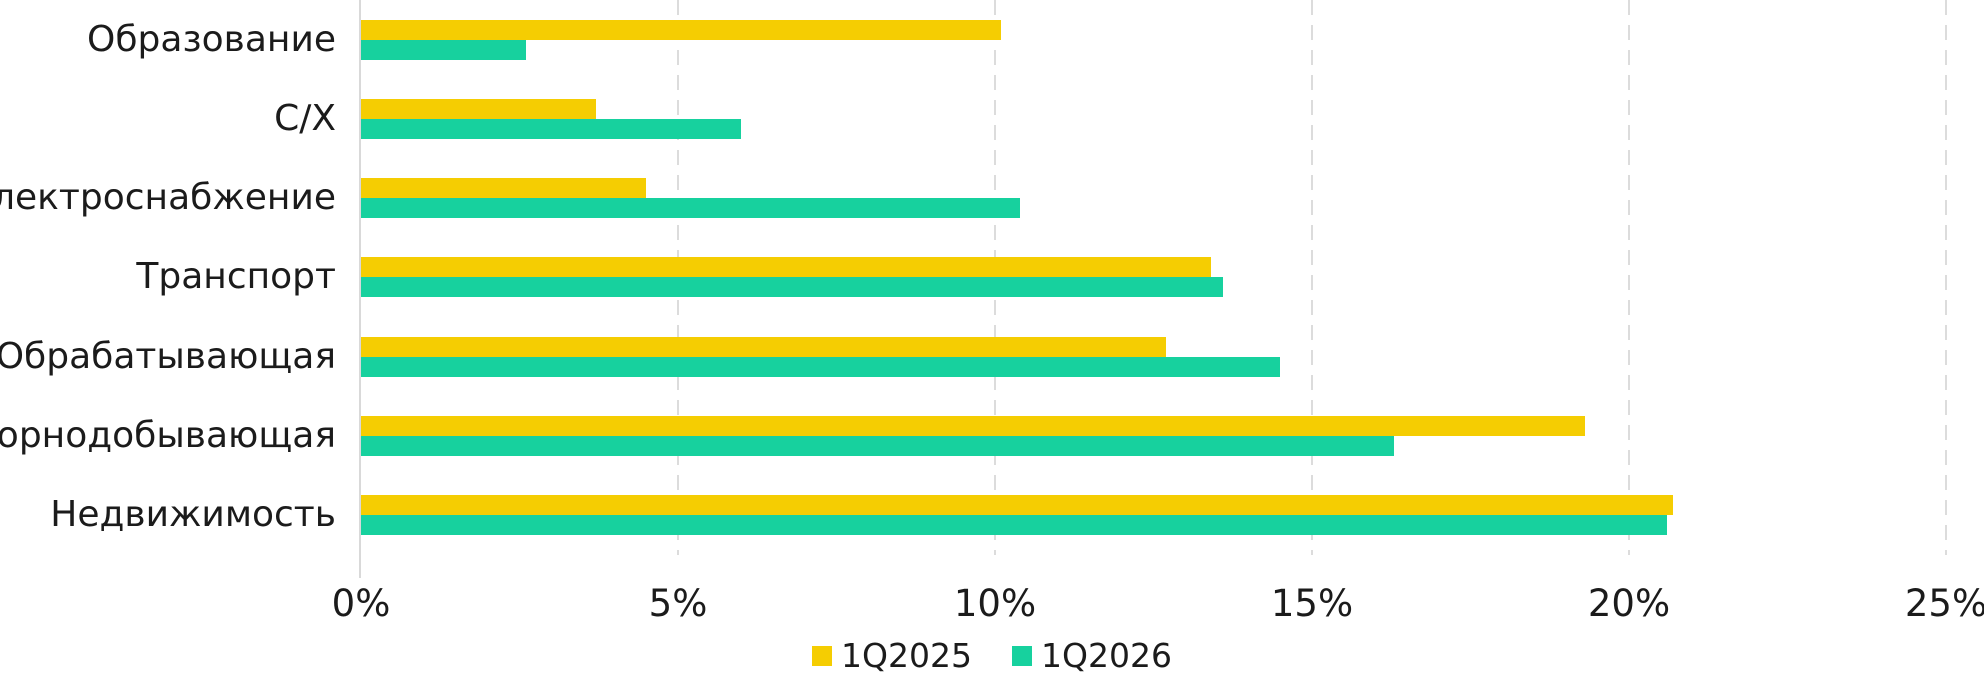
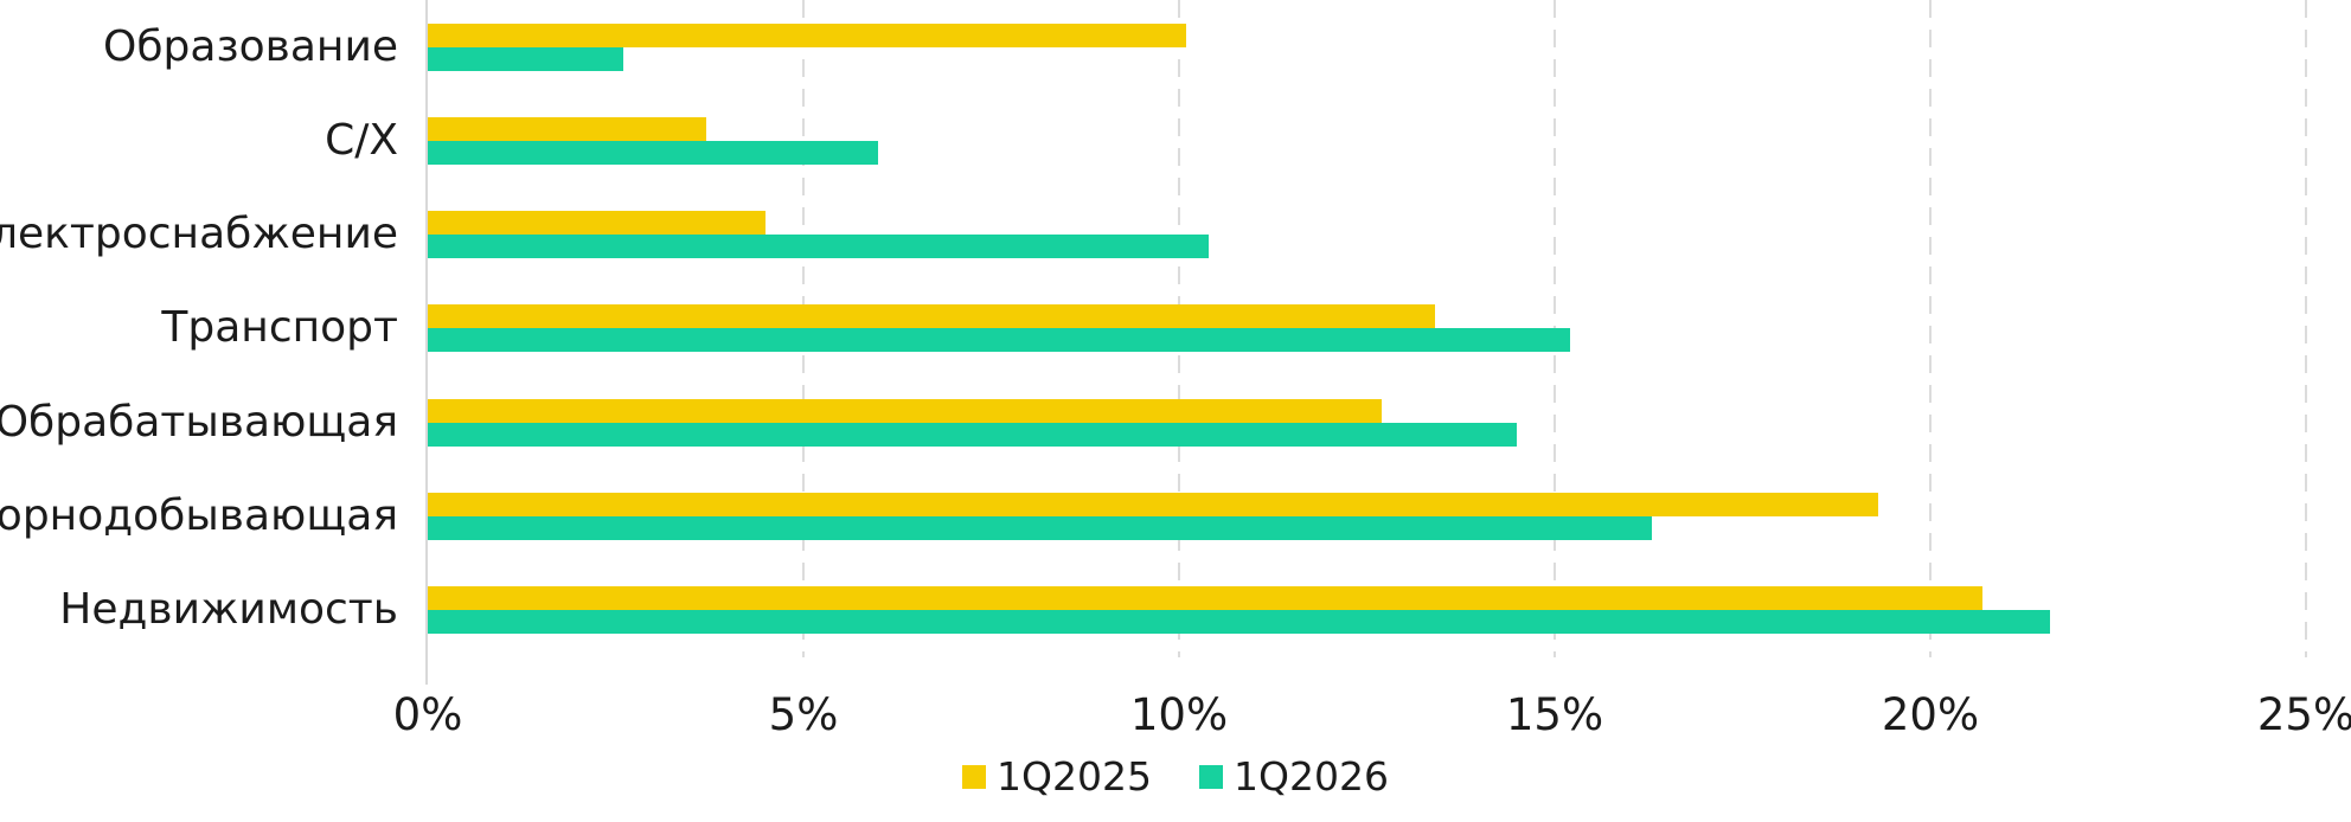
1Q2026/Транспорт: 13.6% -> 15.2%
1Q2026/Недвижимость: 20.6% -> 21.6%
